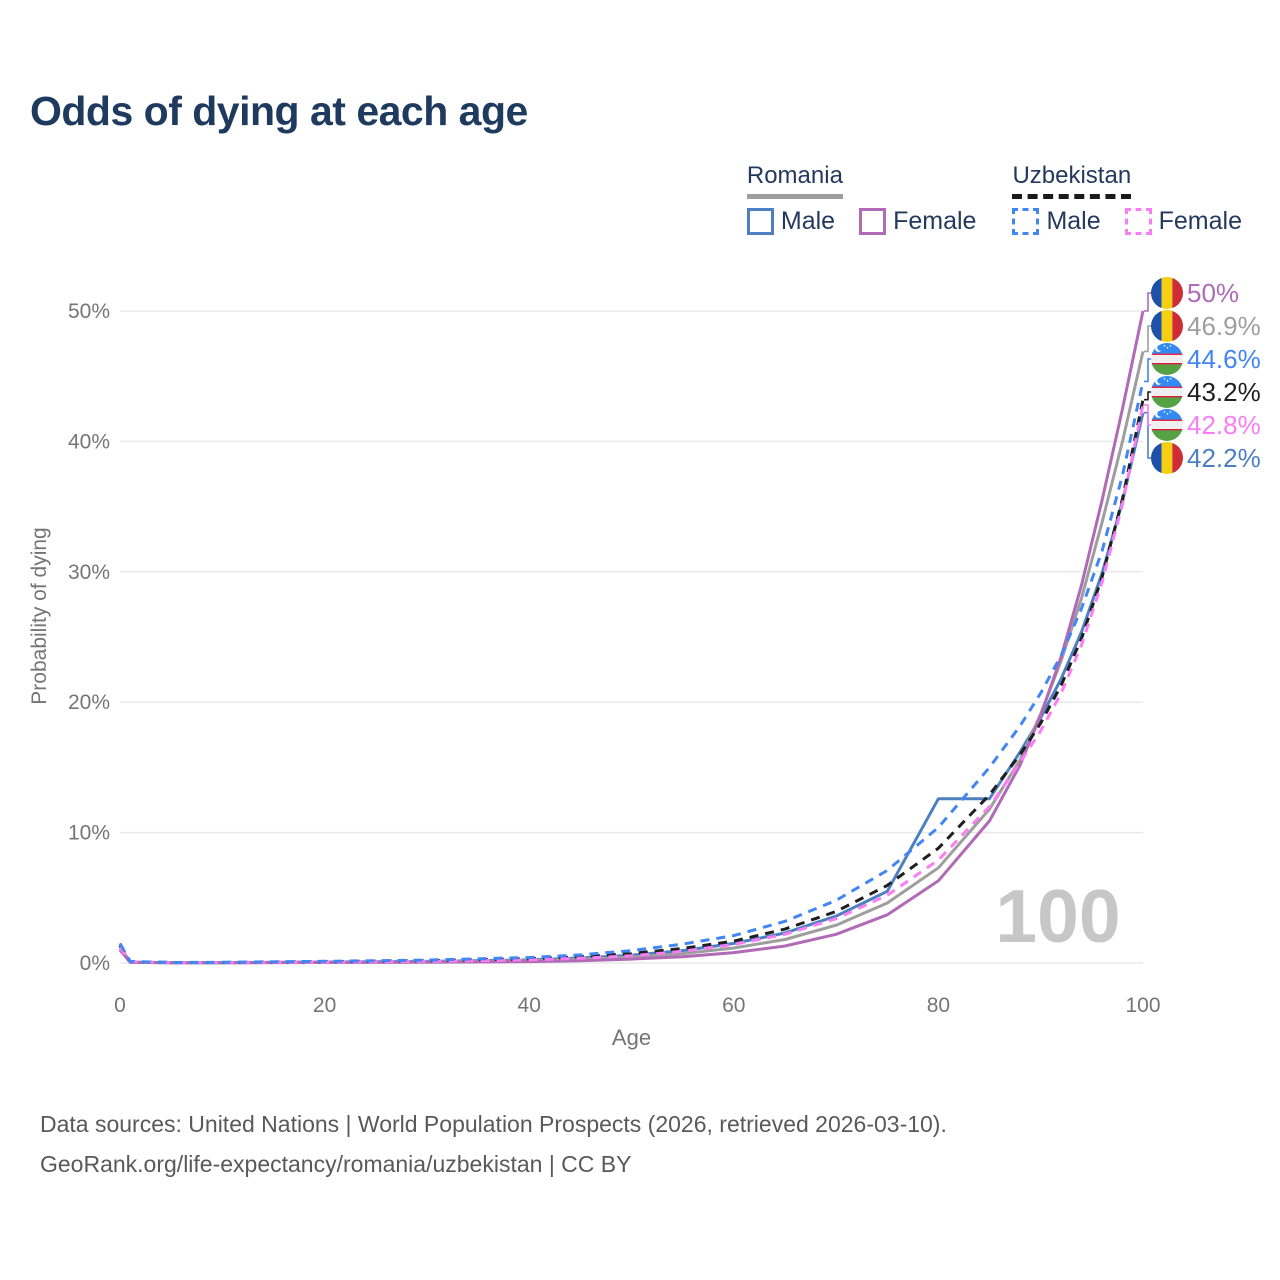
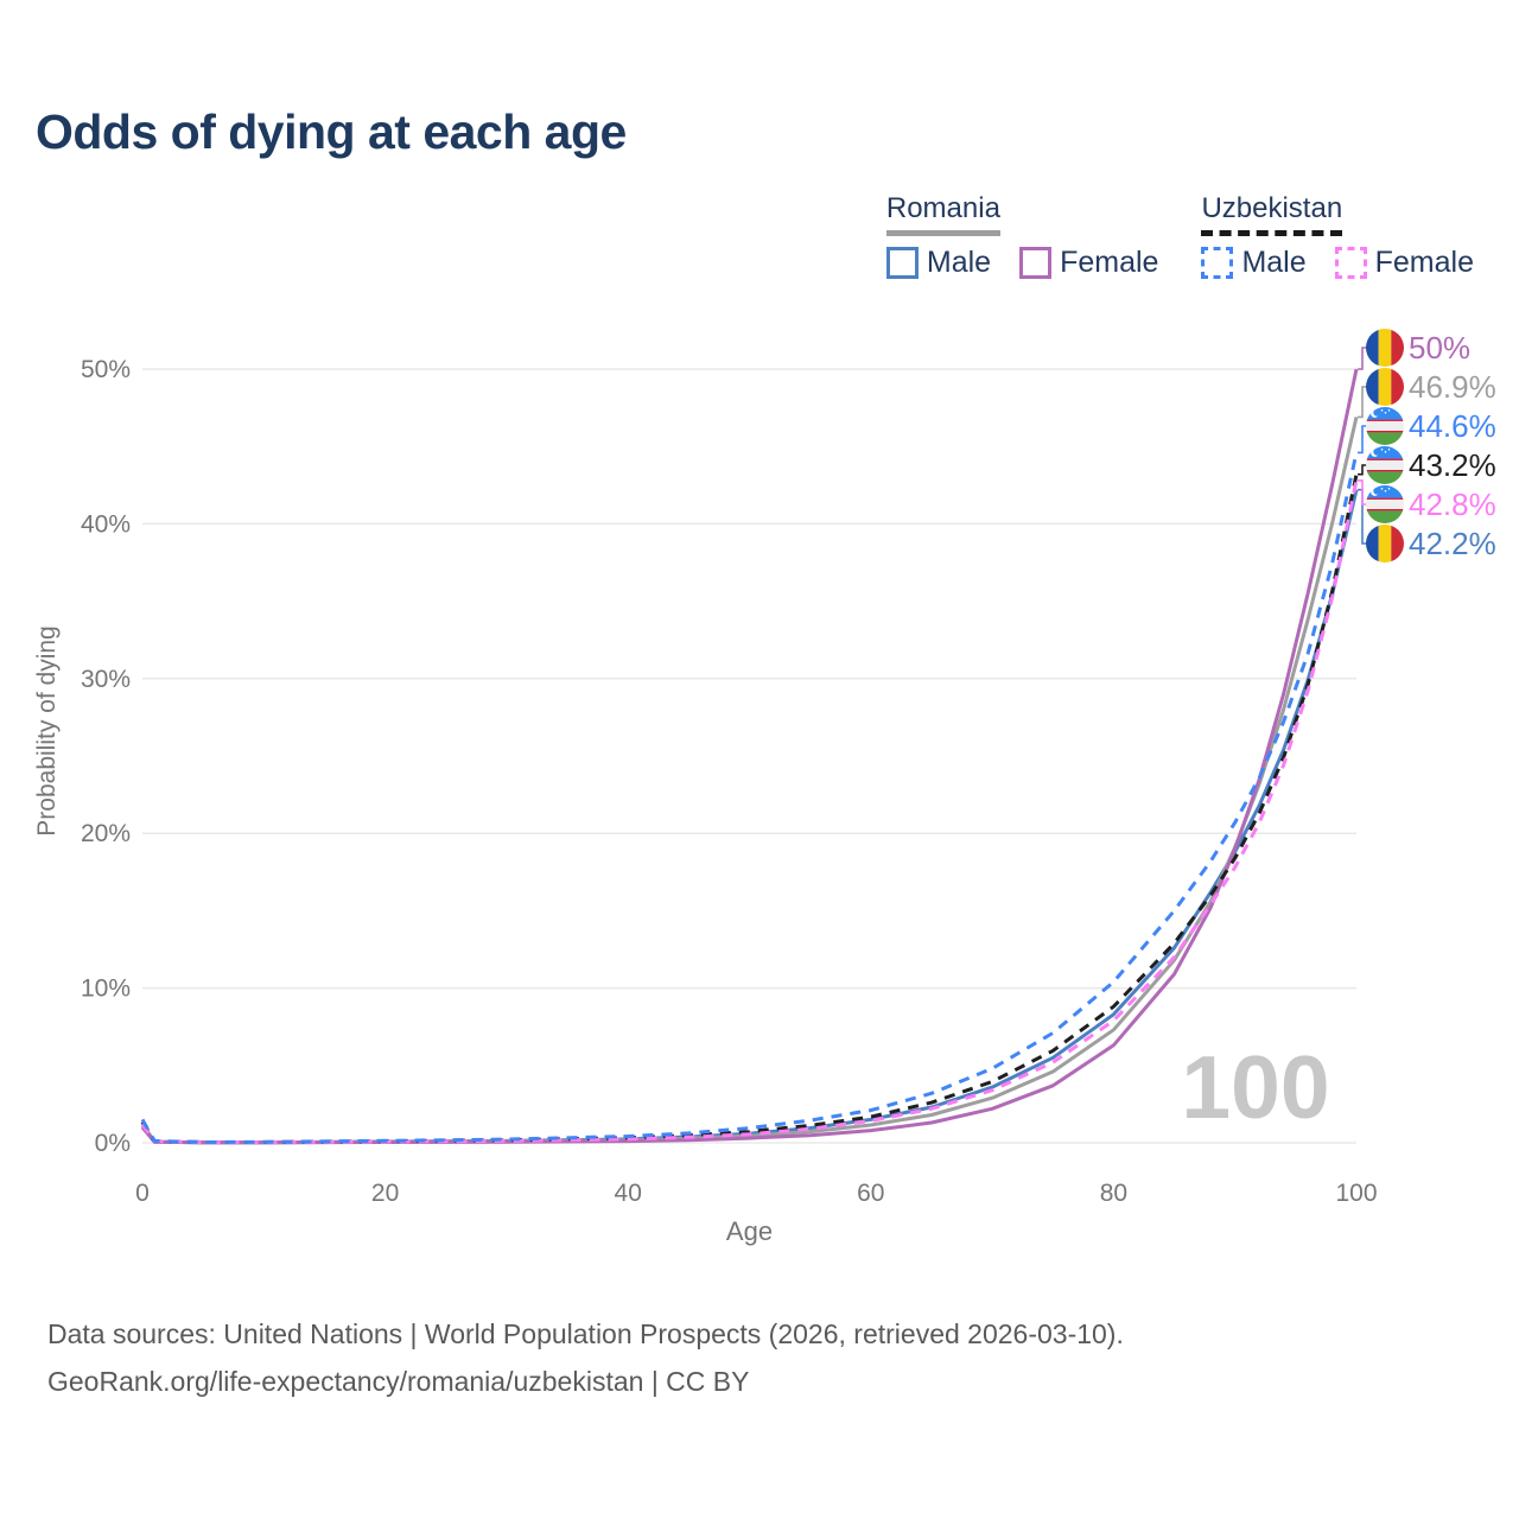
Romania Male/80: 12.6% -> 8.3%
